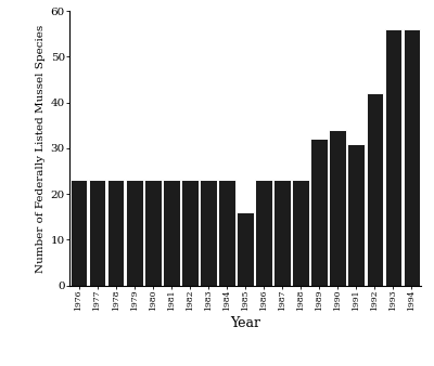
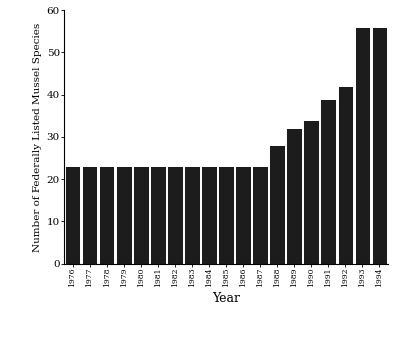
1985: 16 -> 23
1988: 23 -> 28
1991: 31 -> 39
